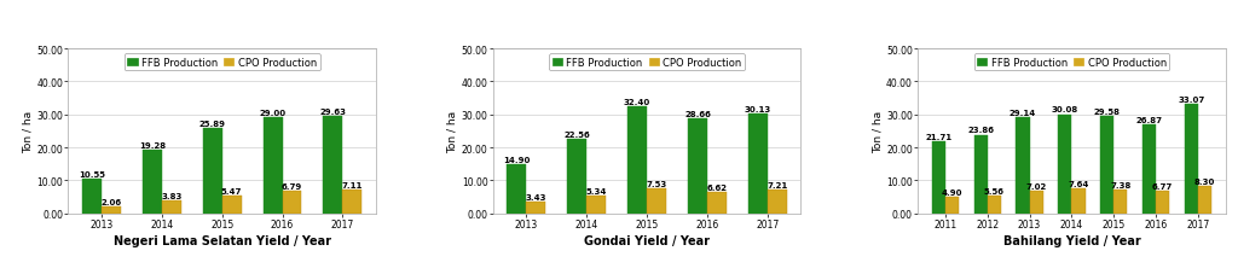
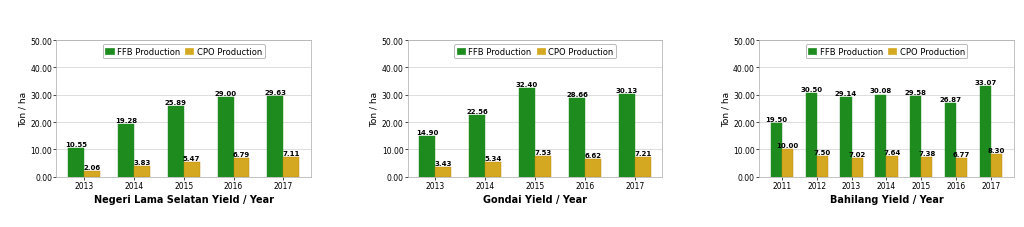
FFB Production/2011: 21.7 -> 19.5
CPO Production/2011: 4.9 -> 10.0
FFB Production/2012: 23.9 -> 30.5
CPO Production/2012: 5.6 -> 7.5
